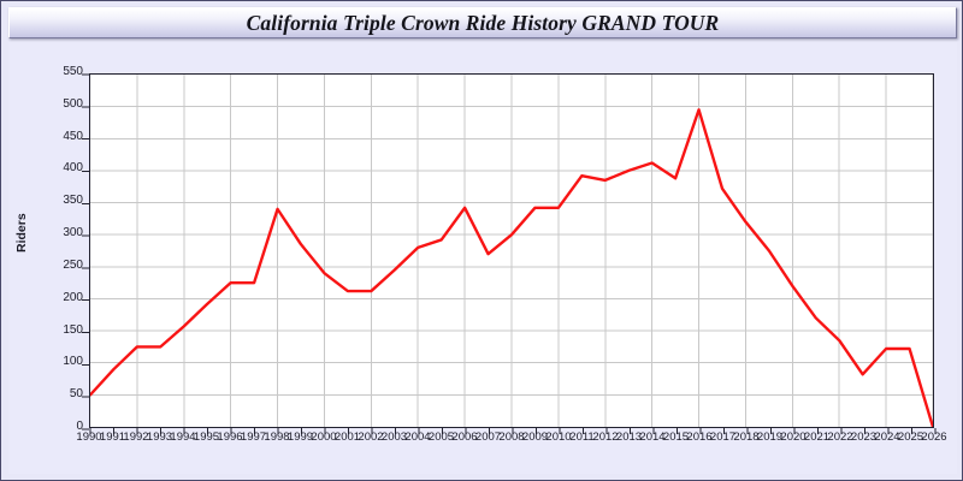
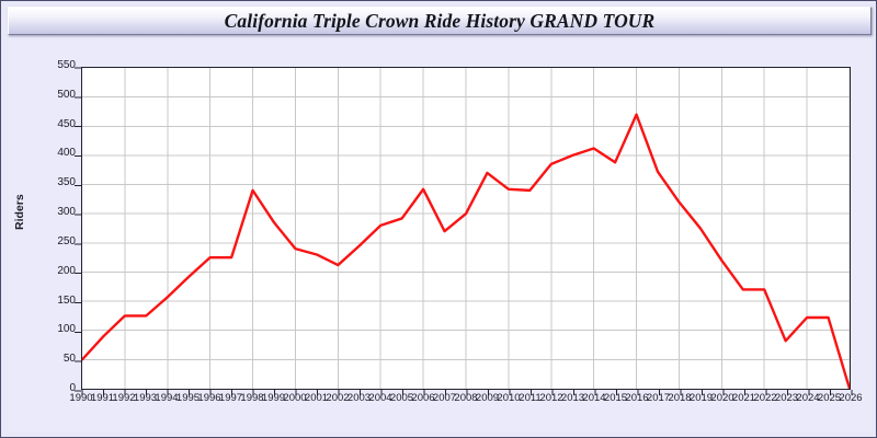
2001: 210 -> 230
2009: 340 -> 370
2011: 390 -> 340
2016: 500 -> 470
2022: 140 -> 170
